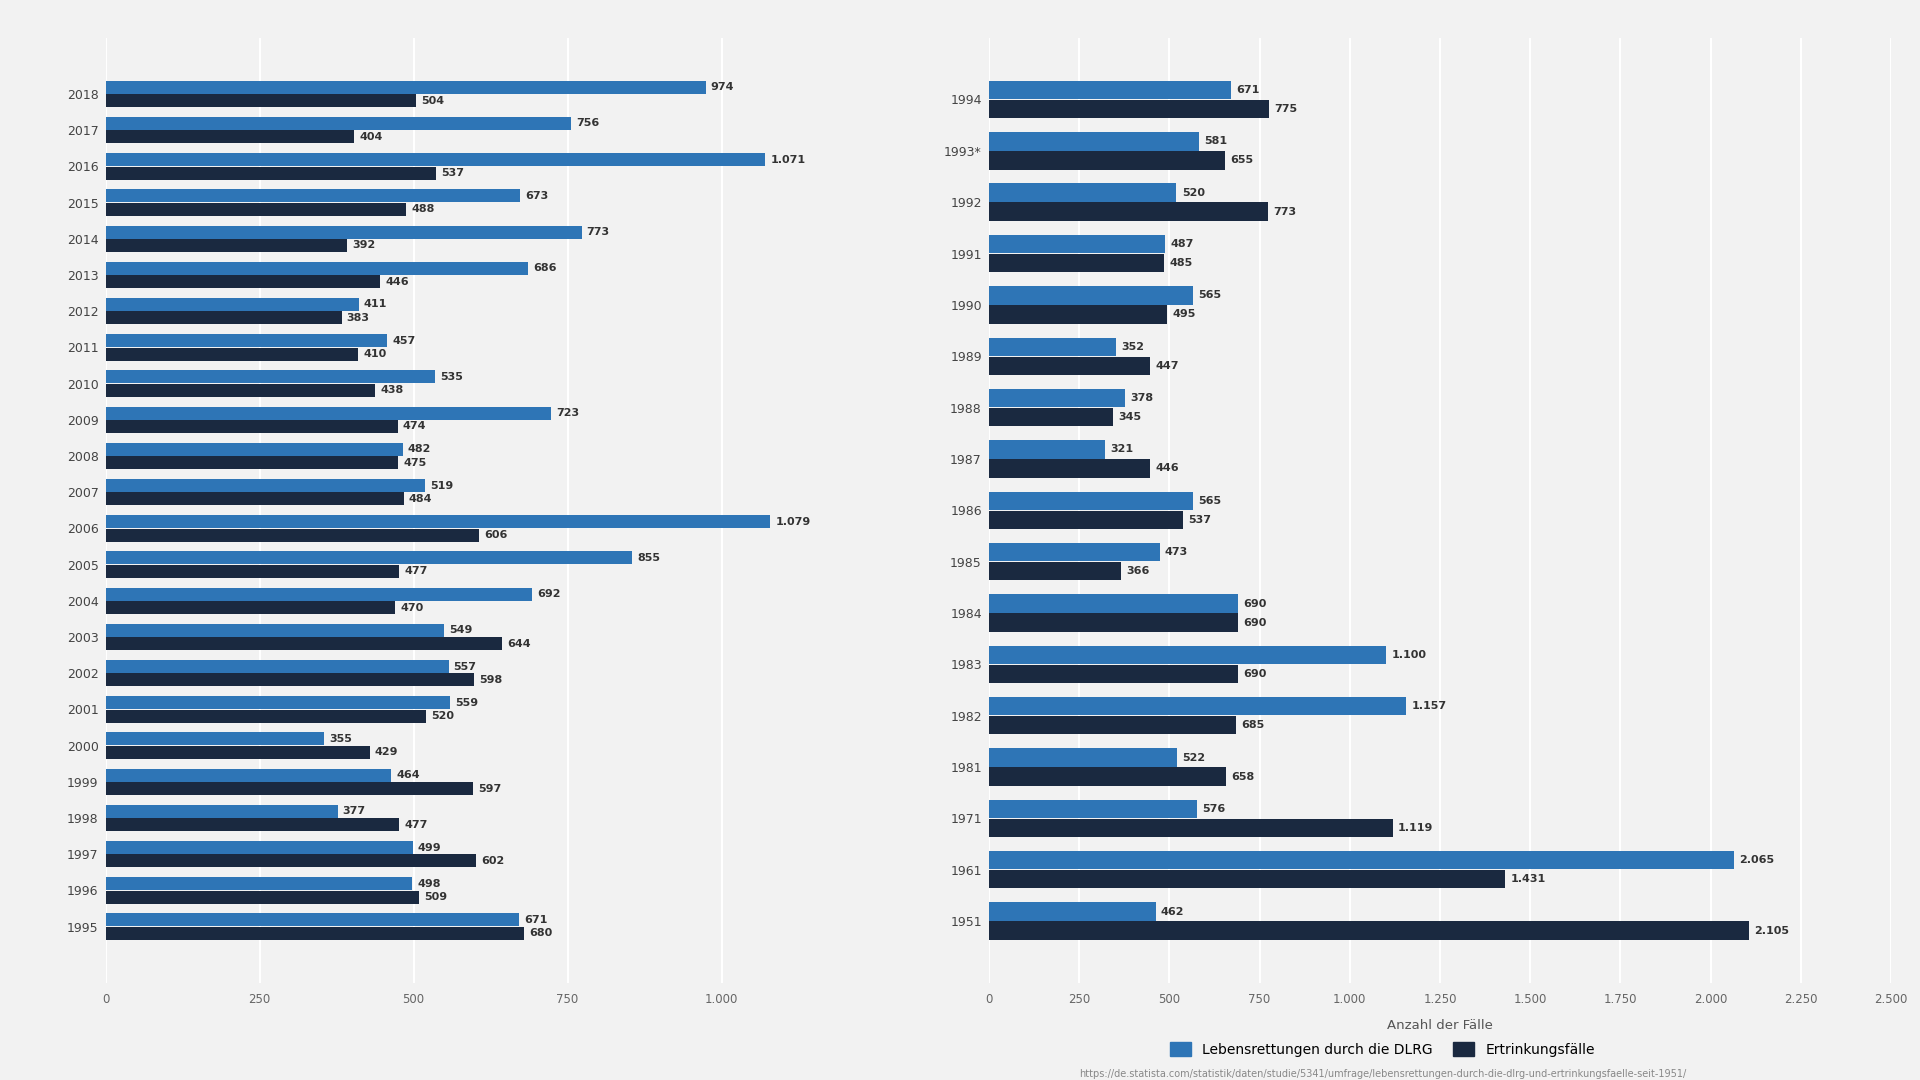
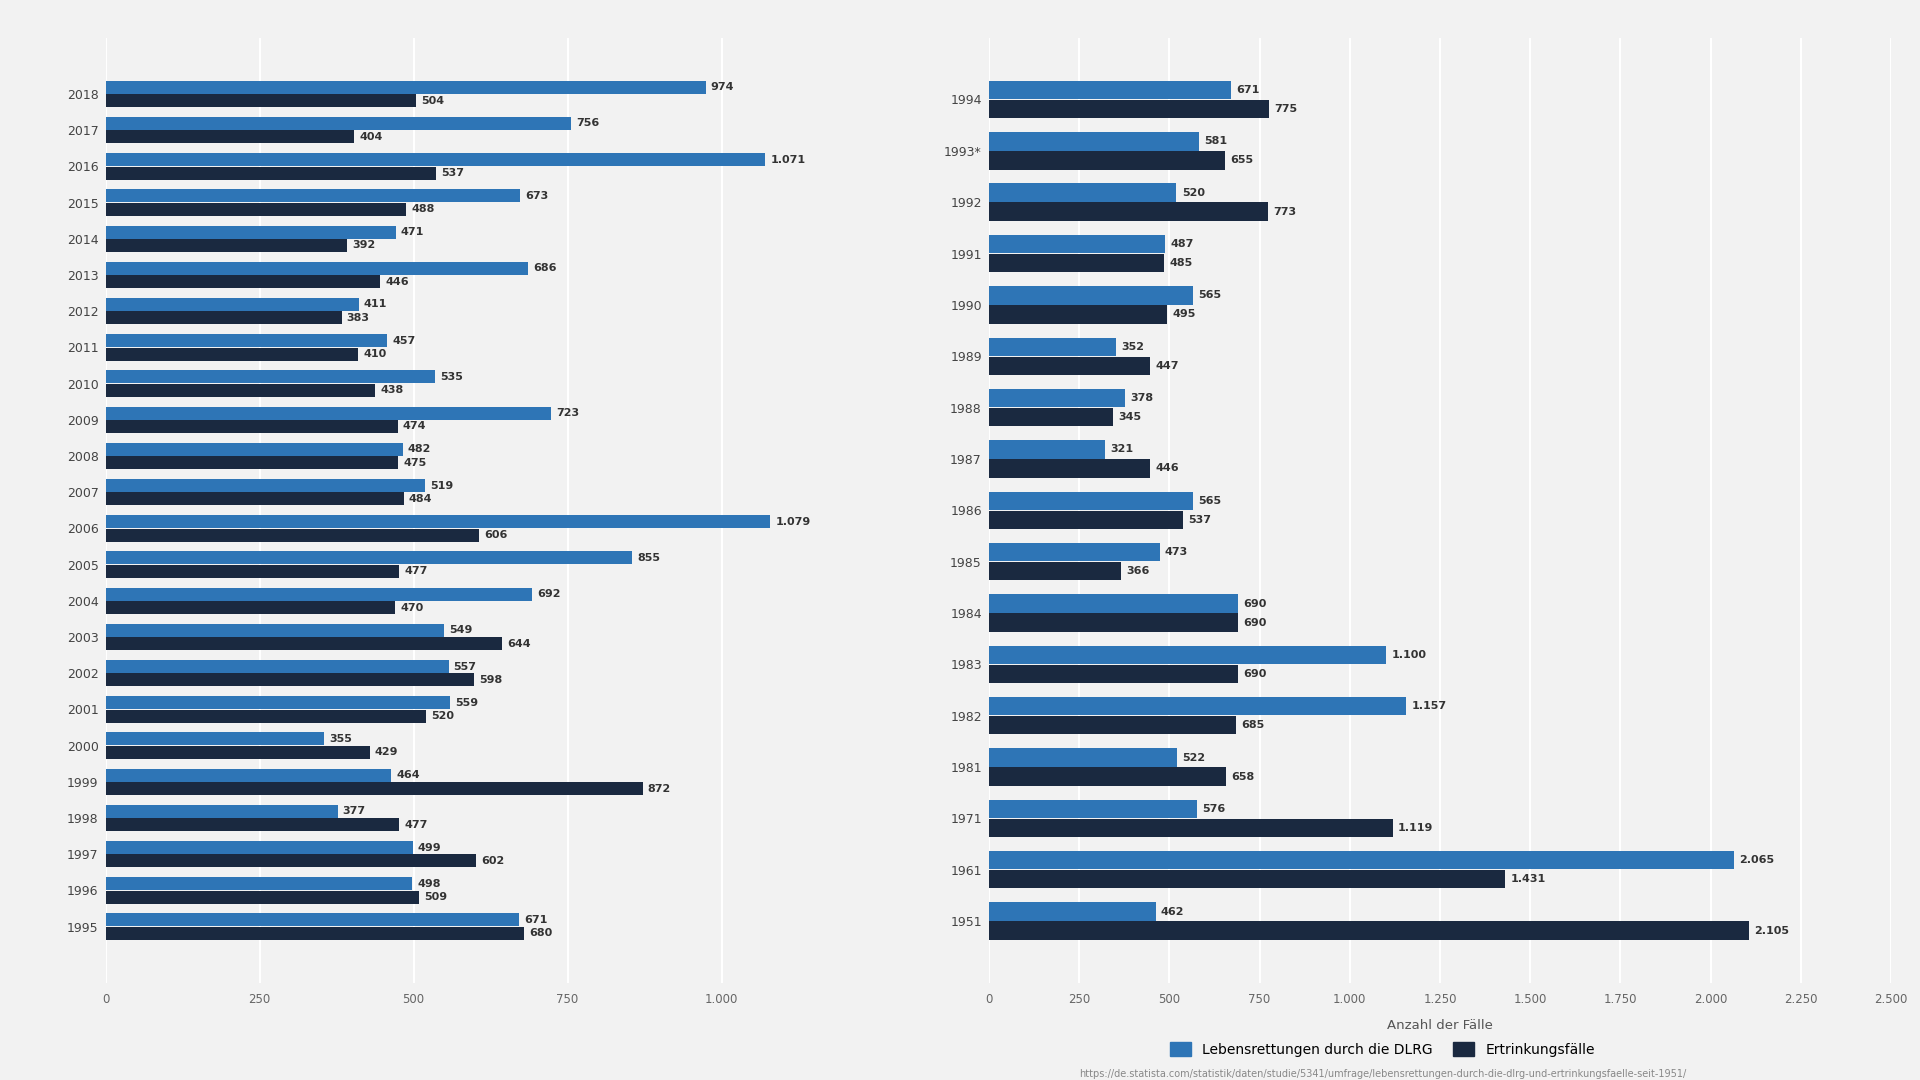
Lebensrettungen durch die DLRG/2014: 773 -> 471
Ertrinkungsfälle/1999: 597 -> 872
